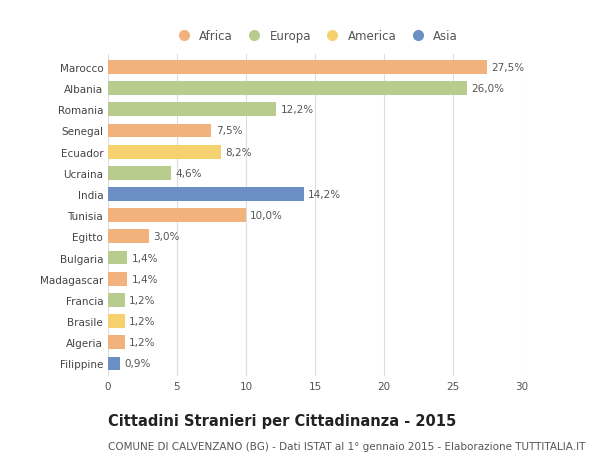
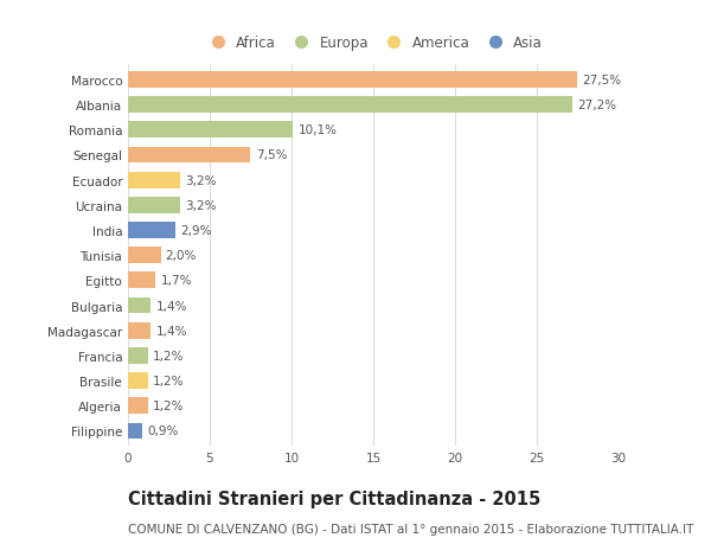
Albania: 26,0% -> 27,2%
Romania: 12,2% -> 10,1%
Ecuador: 8,2% -> 3,2%
Ucraina: 4,6% -> 3,2%
India: 14,2% -> 2,9%
Tunisia: 10,0% -> 2,0%
Egitto: 3,0% -> 1,7%
